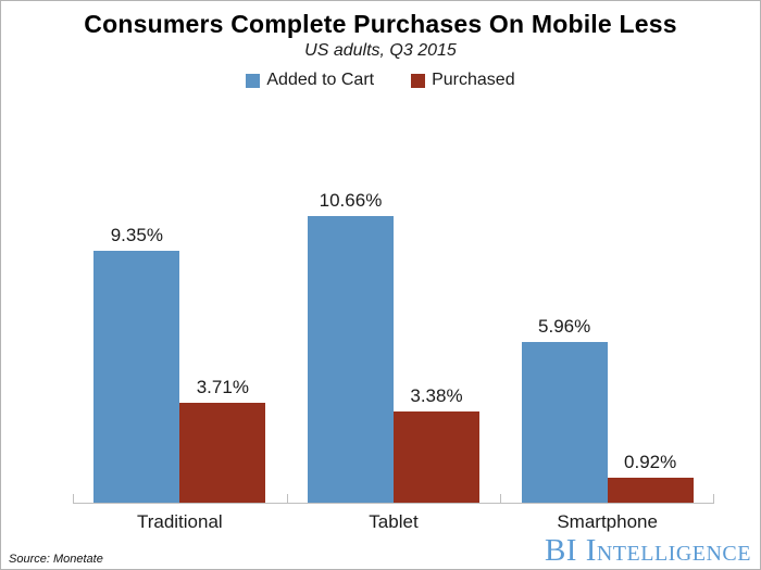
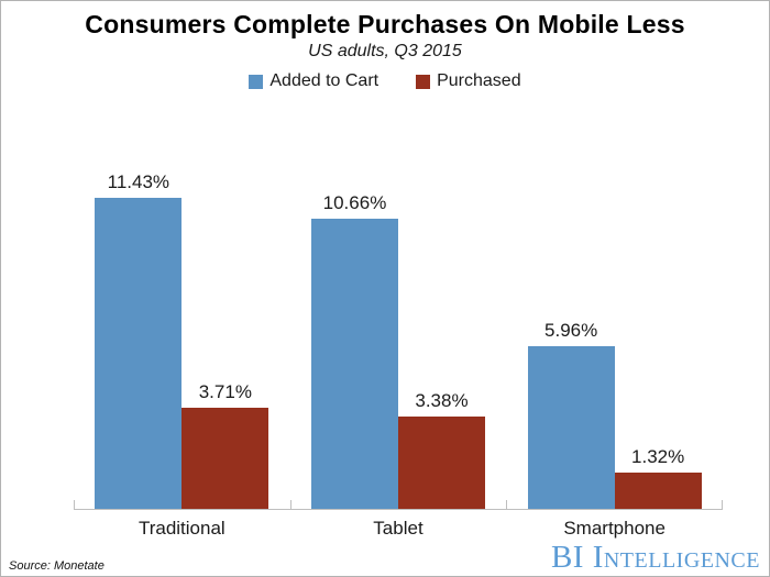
Added to Cart/Traditional: 9.35% -> 11.43%
Purchased/Smartphone: 0.92% -> 1.32%
